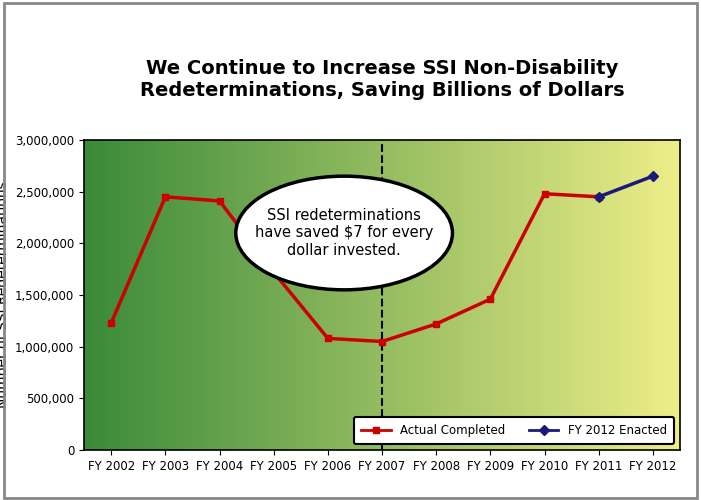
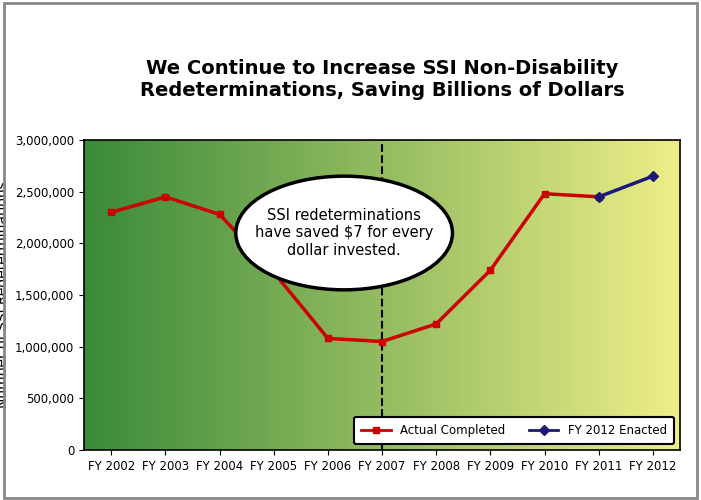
FY 2002: 1,230,000 -> 2,300,000
FY 2004: 2,410,000 -> 2,280,000
FY 2009: 1,460,000 -> 1,740,000
